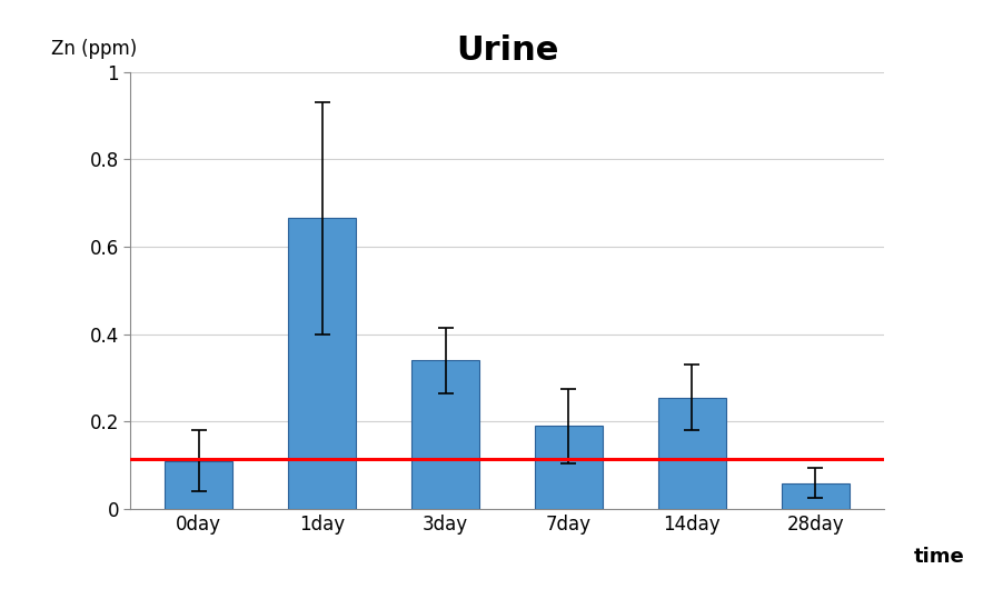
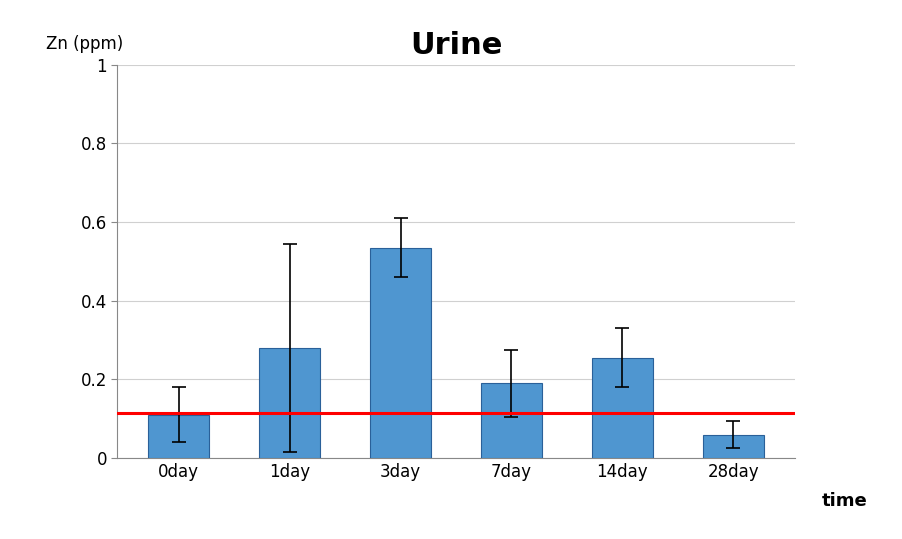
1day: 0.665 -> 0.280
3day: 0.340 -> 0.535
